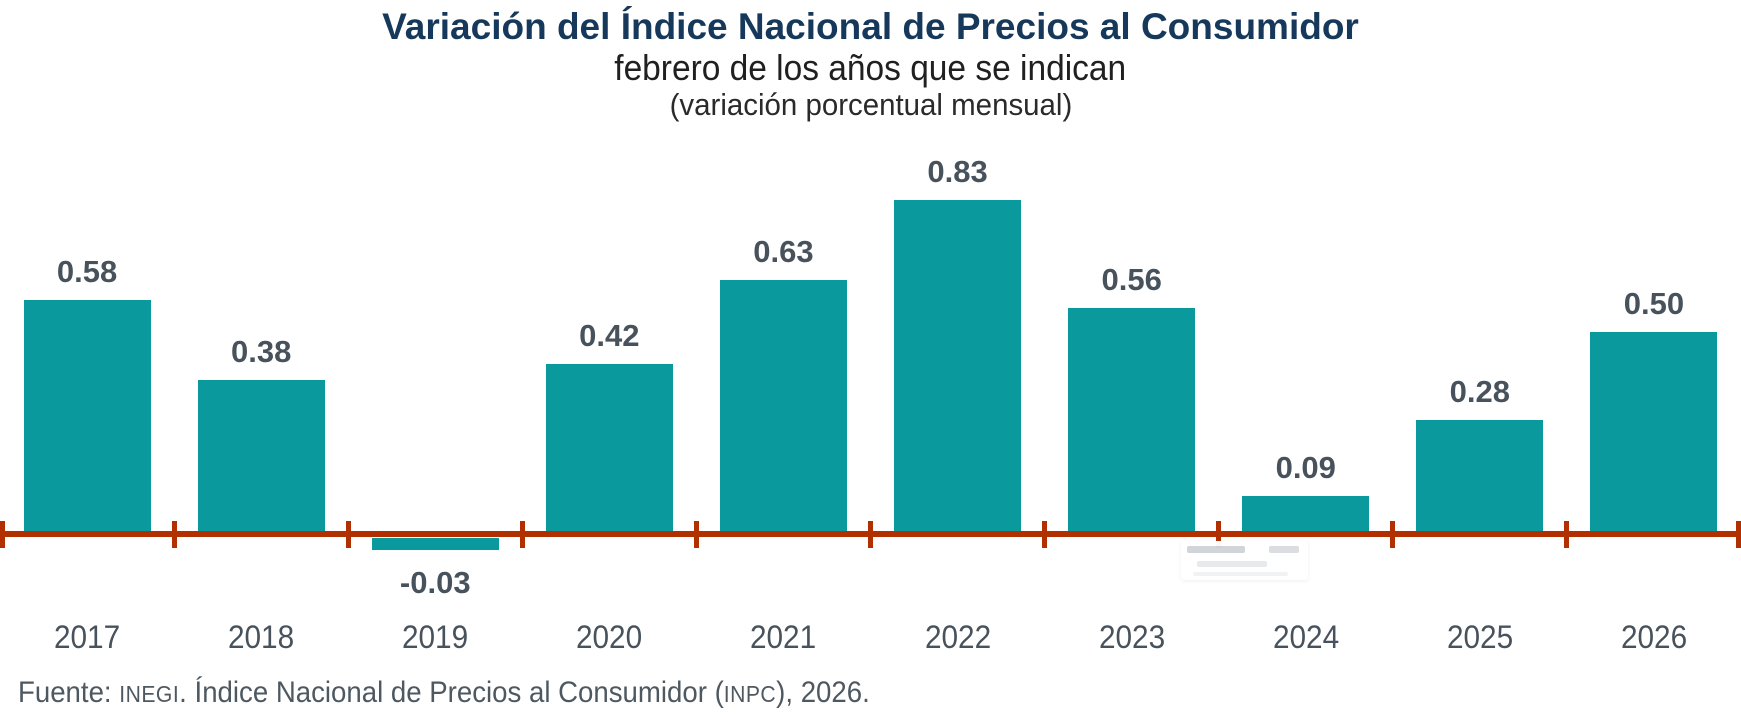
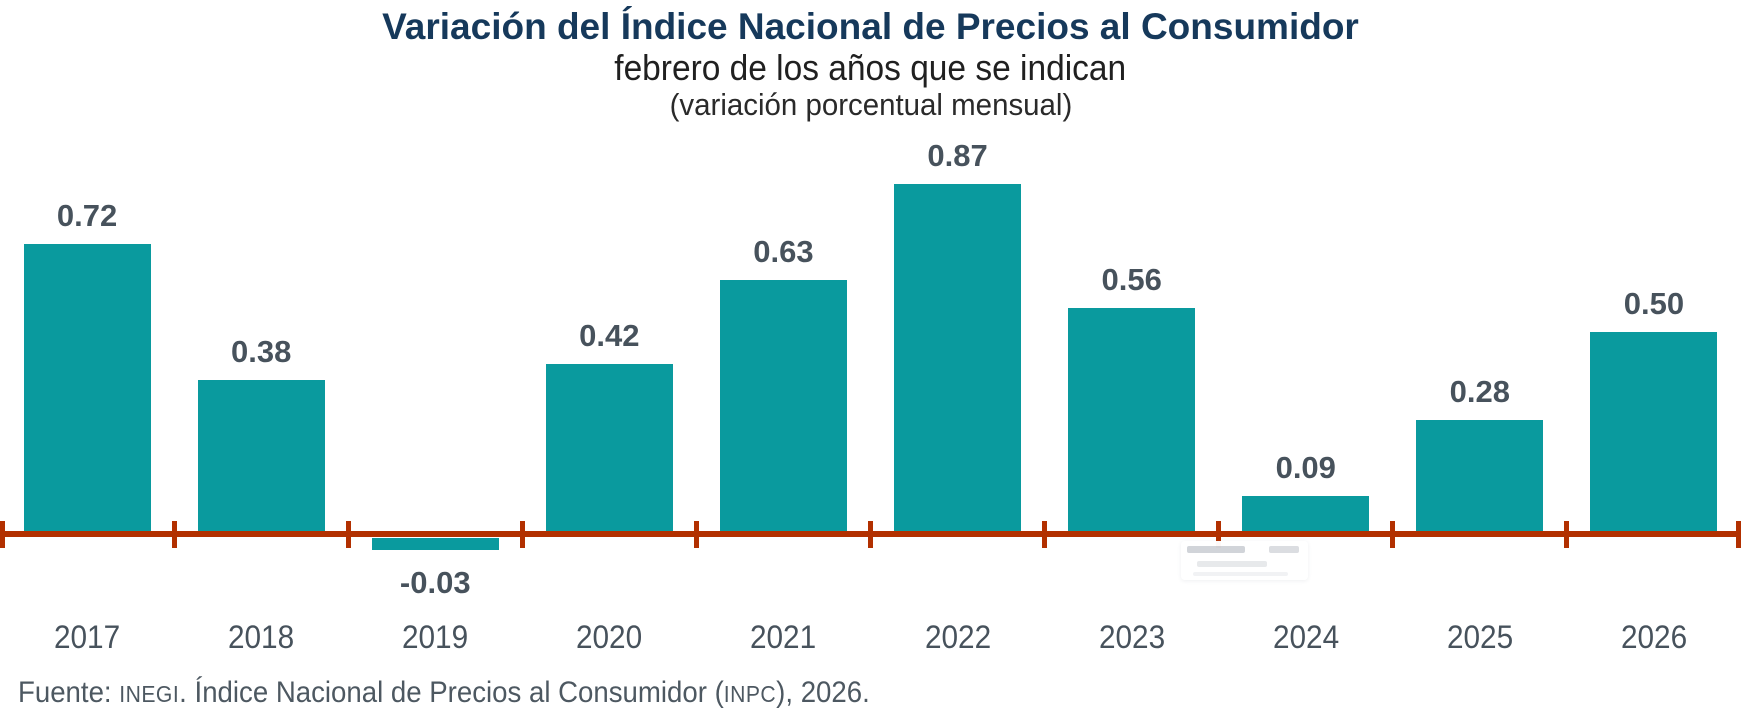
2017: 0.58 -> 0.72
2022: 0.83 -> 0.87
